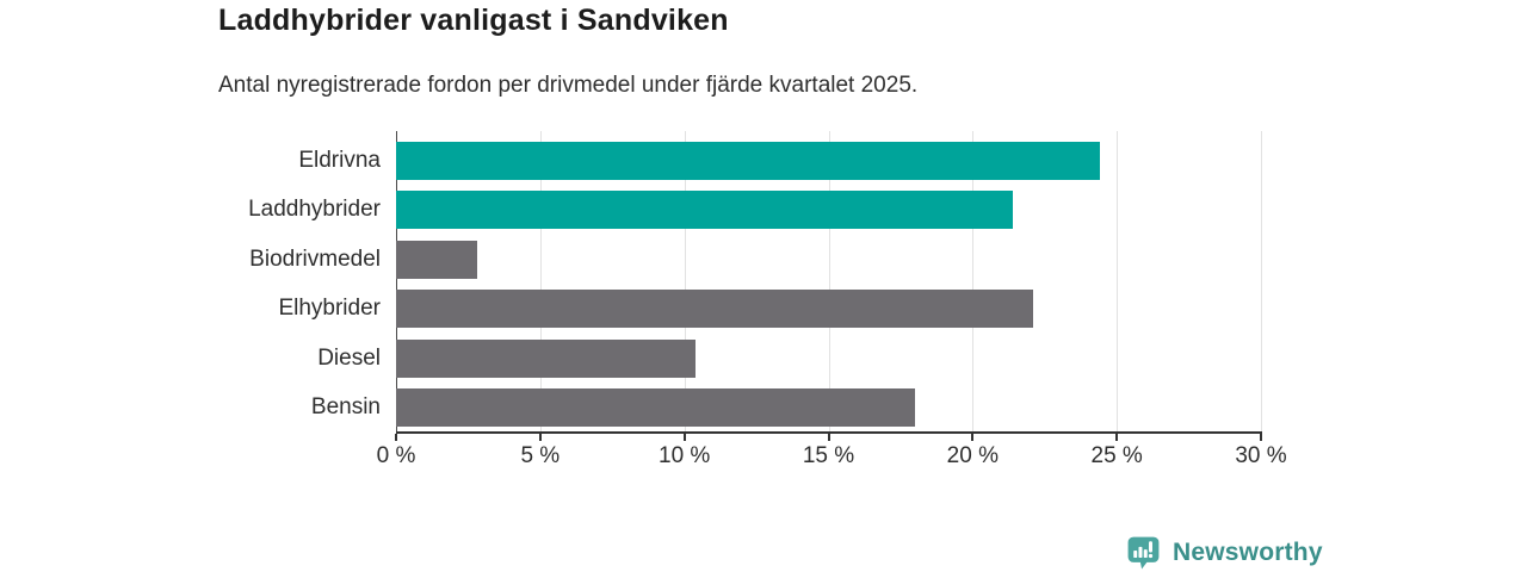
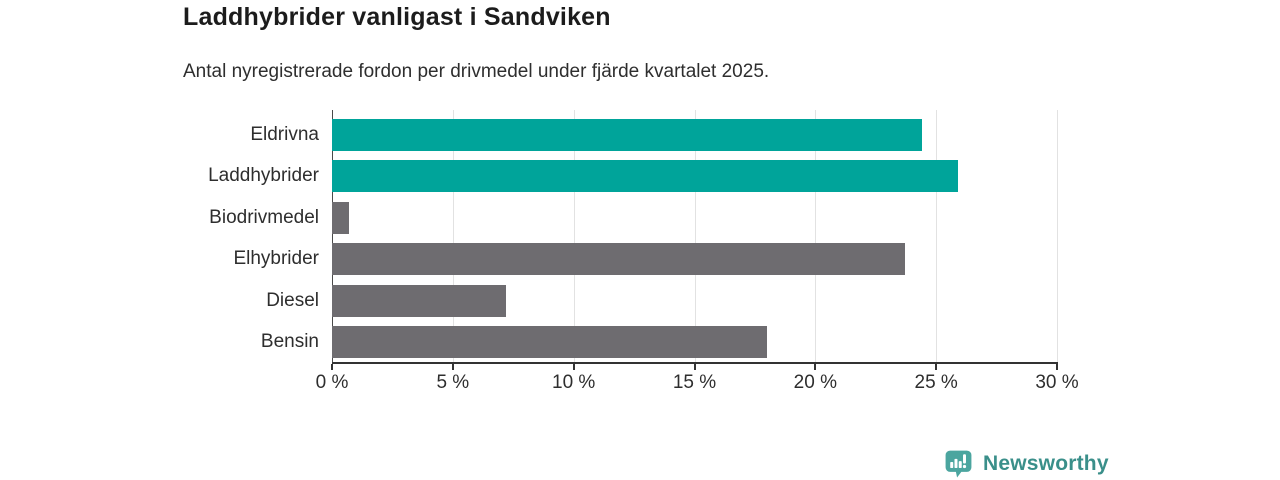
Laddhybrider: 21.4% -> 25.9%
Biodrivmedel: 2.8% -> 0.7%
Elhybrider: 22.1% -> 23.7%
Diesel: 10.4% -> 7.2%
